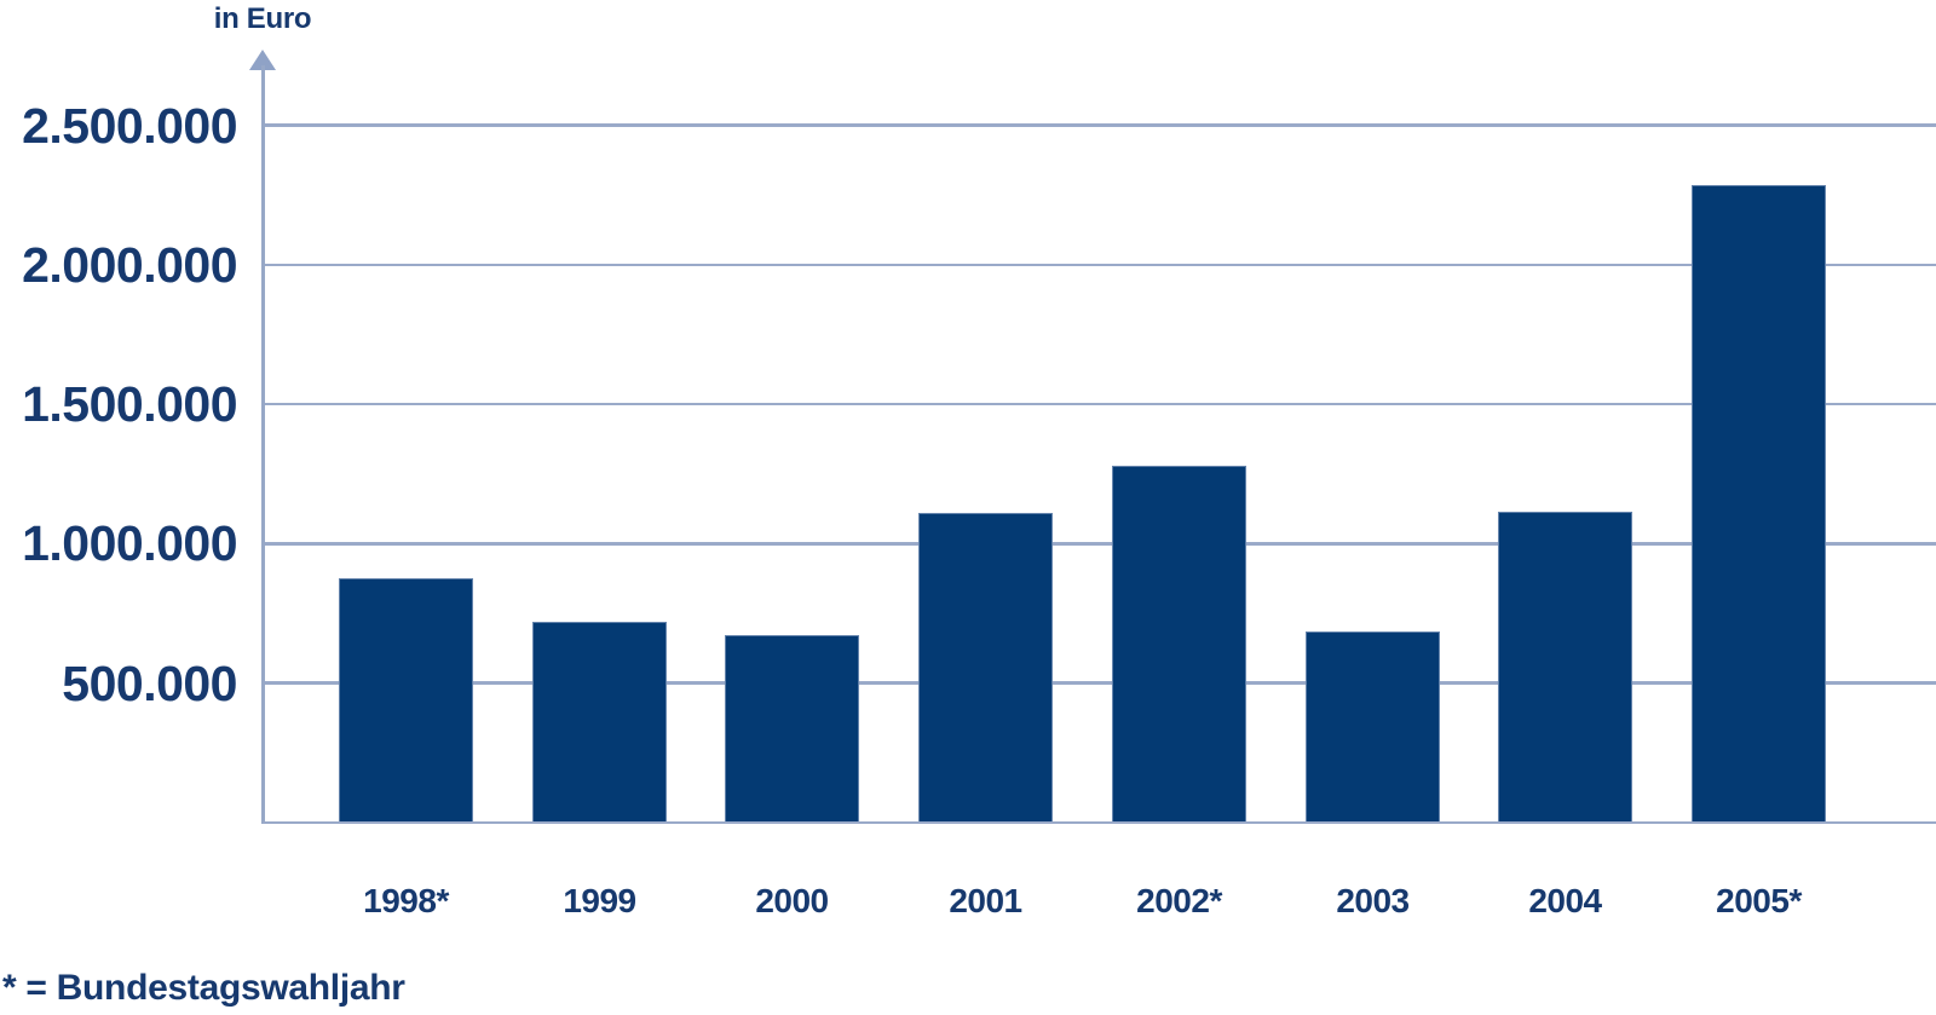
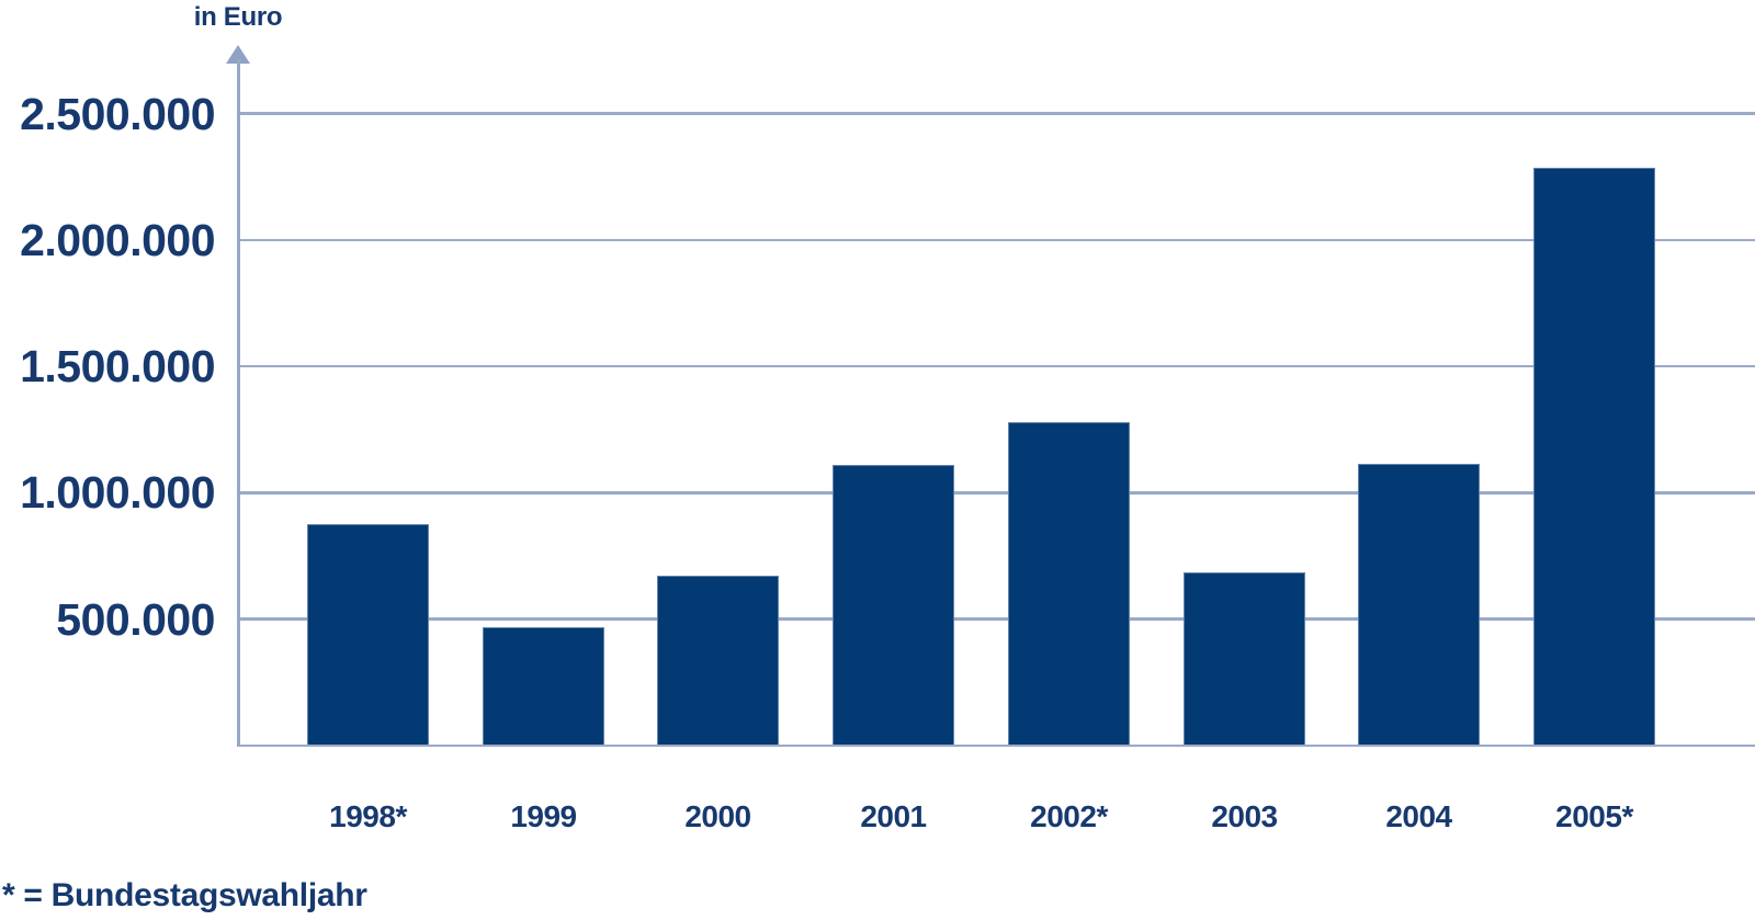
1999: 720000 -> 470000
